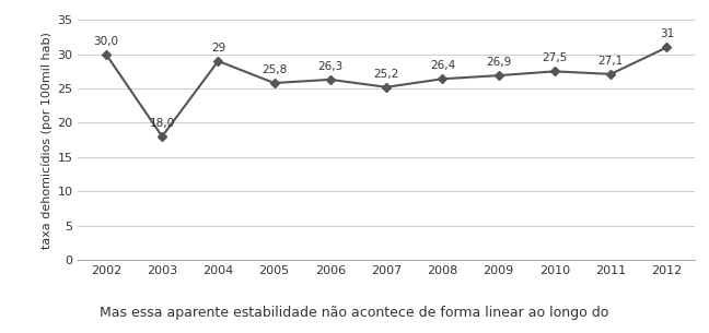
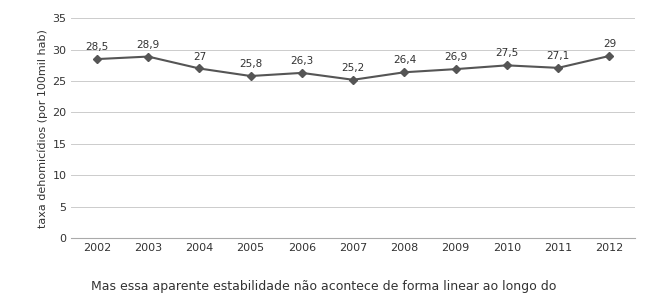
2002: 30,0 -> 28,5
2003: 18,0 -> 28,9
2004: 29 -> 27
2012: 31 -> 29
